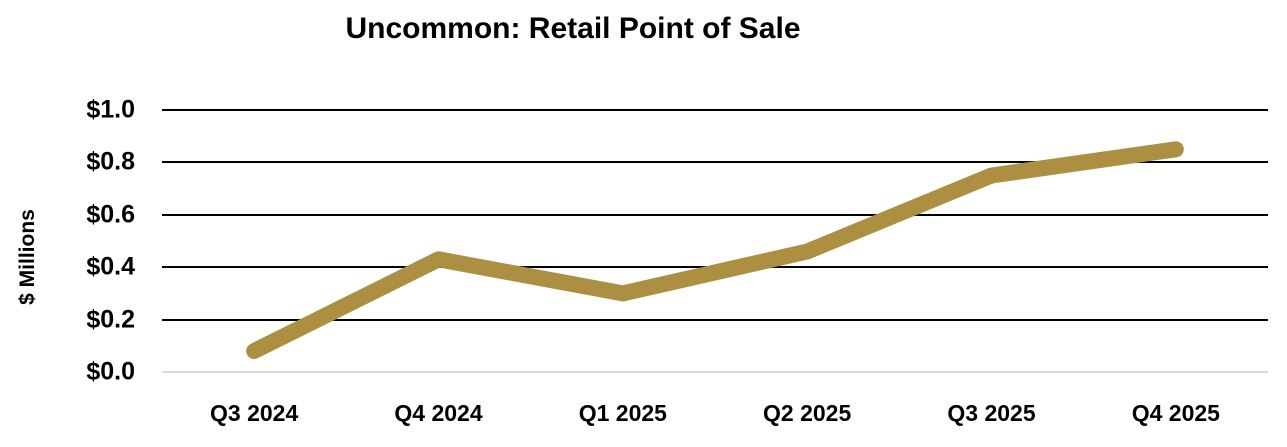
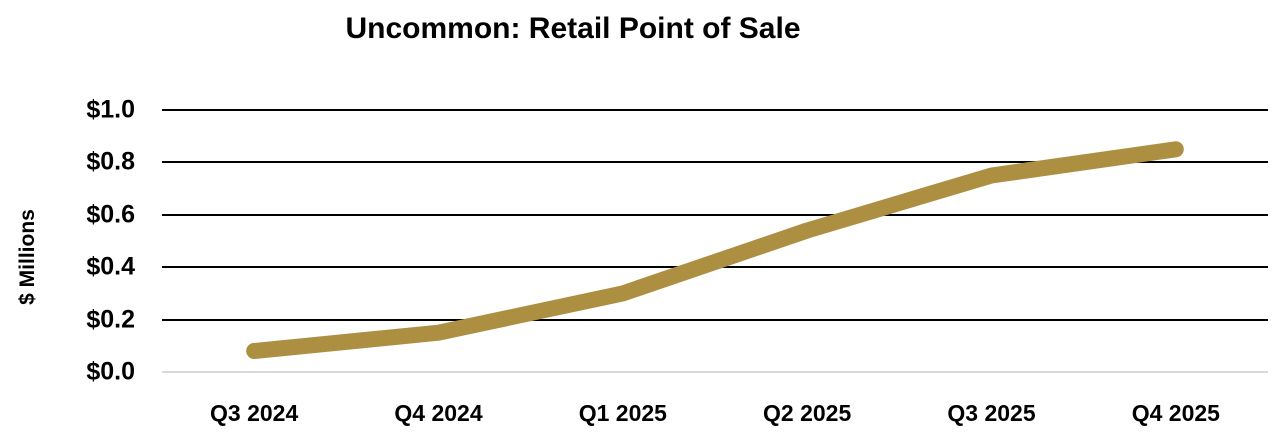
Q4 2024: $0.43 -> $0.15
Q2 2025: $0.46 -> $0.54
